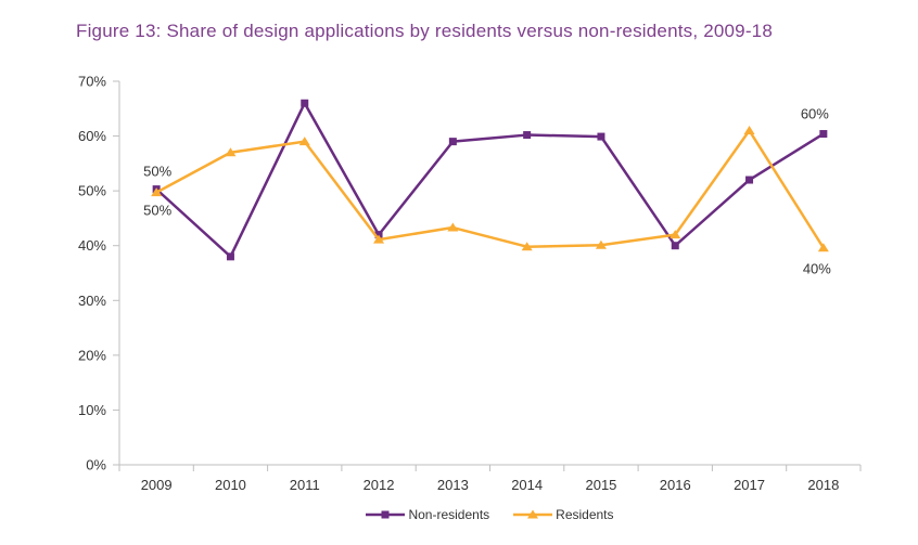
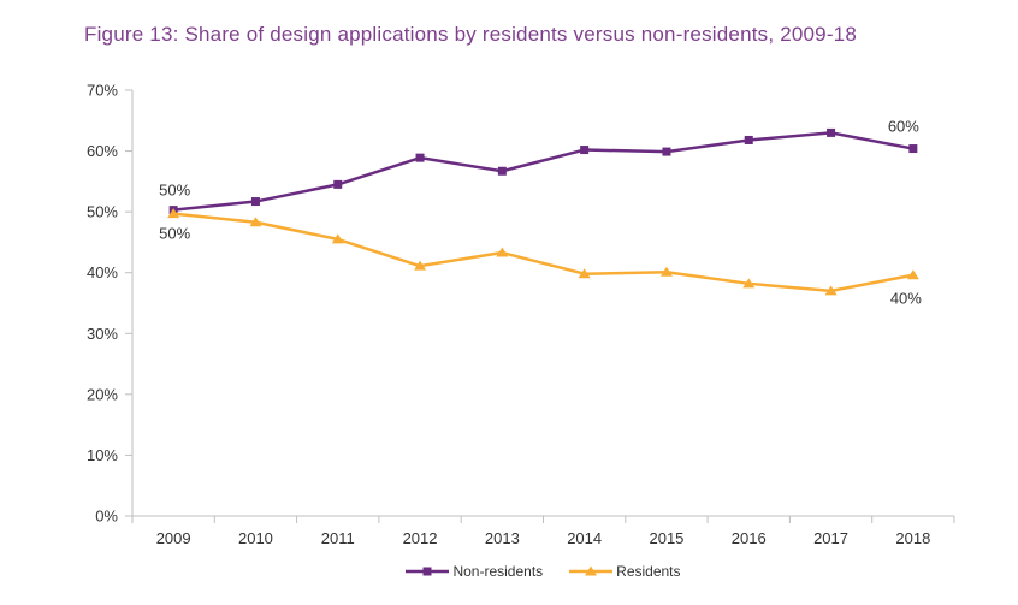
Non-residents/2010: 38% -> 52%
Residents/2010: 57% -> 48%
Non-residents/2011: 66% -> 54%
Residents/2011: 59% -> 46%
Non-residents/2012: 42% -> 59%
Non-residents/2013: 59% -> 57%
Non-residents/2016: 40% -> 62%
Residents/2016: 42% -> 38%
Non-residents/2017: 52% -> 63%
Residents/2017: 61% -> 37%
